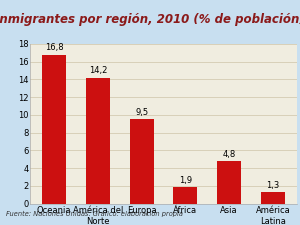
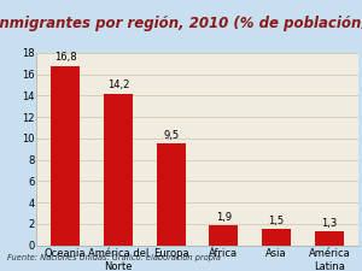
Asia: 4,8 -> 1,5
